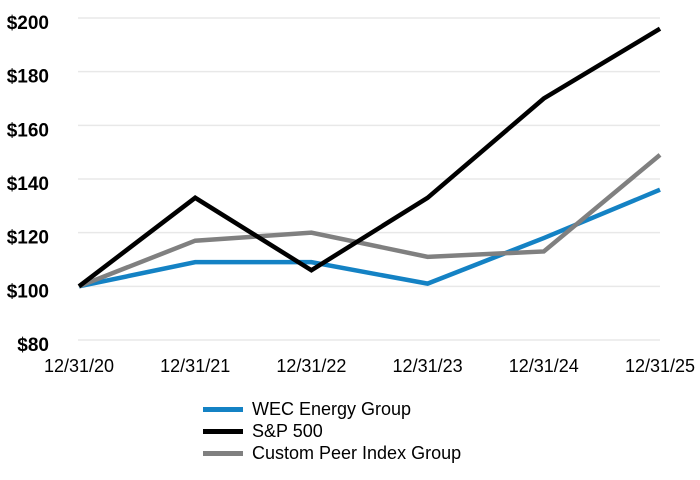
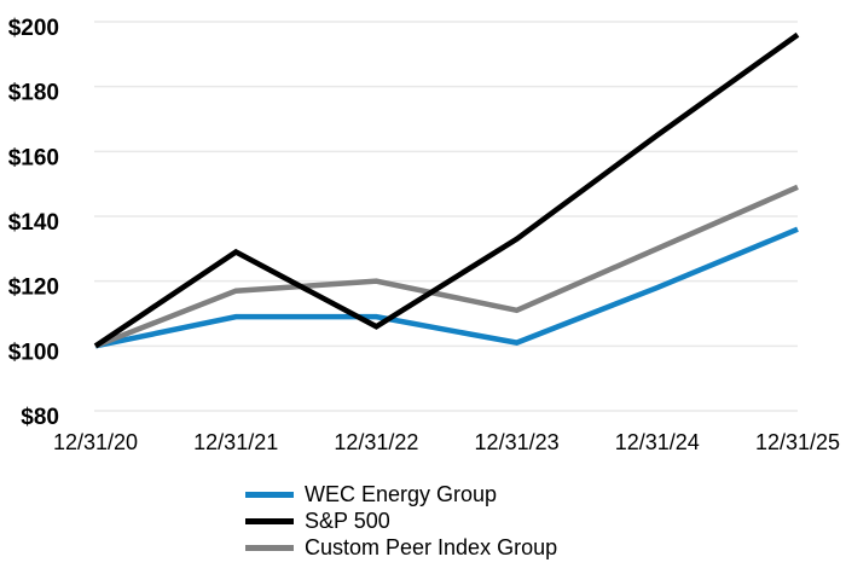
S&P 500/12/31/21: $133 -> $129
S&P 500/12/31/24: $170 -> $165
Custom Peer Index Group/12/31/24: $113 -> $130
